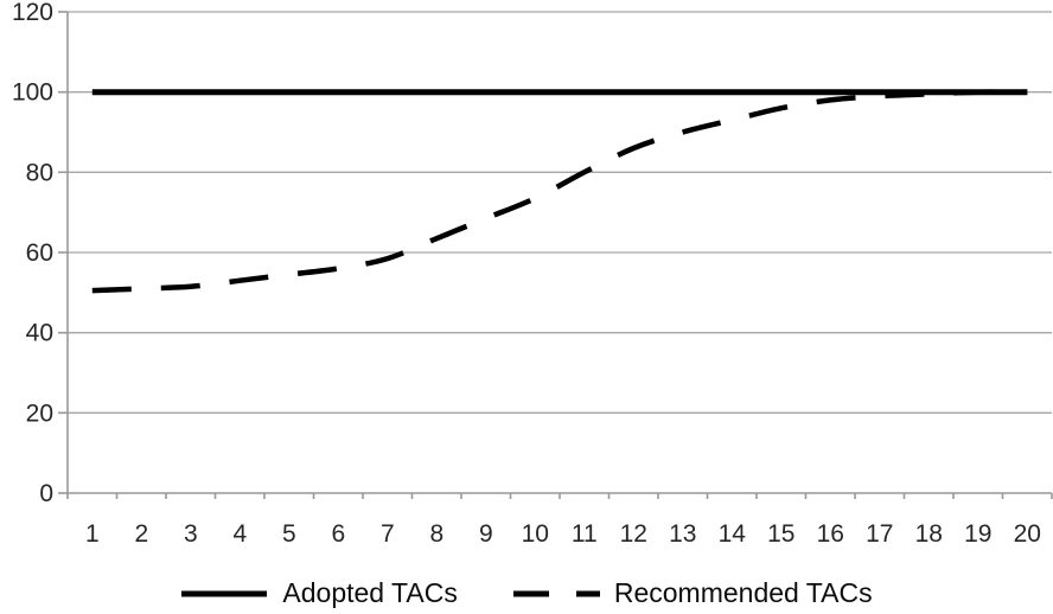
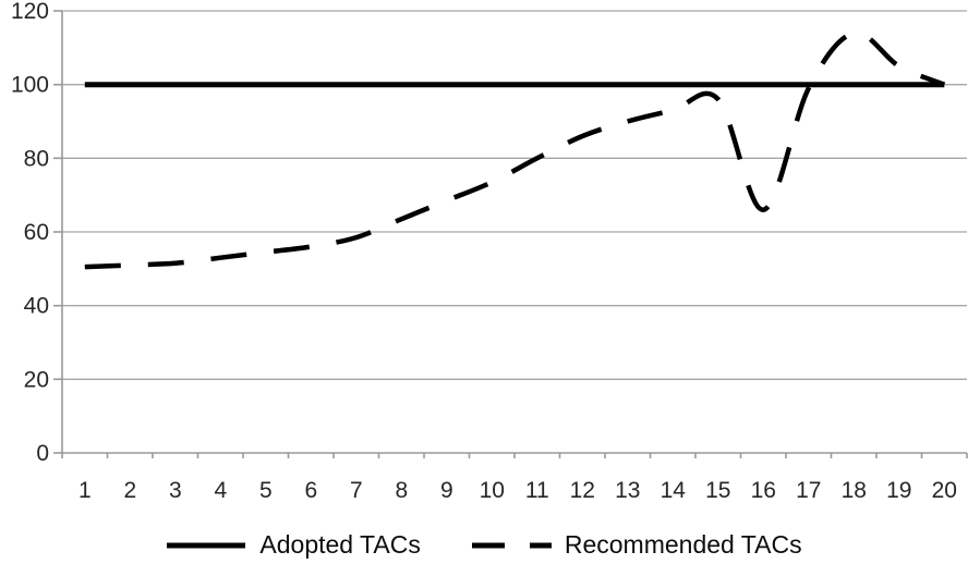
Recommended TACs/16: 98 -> 66
Recommended TACs/18: 100 -> 114
Recommended TACs/19: 100 -> 105
